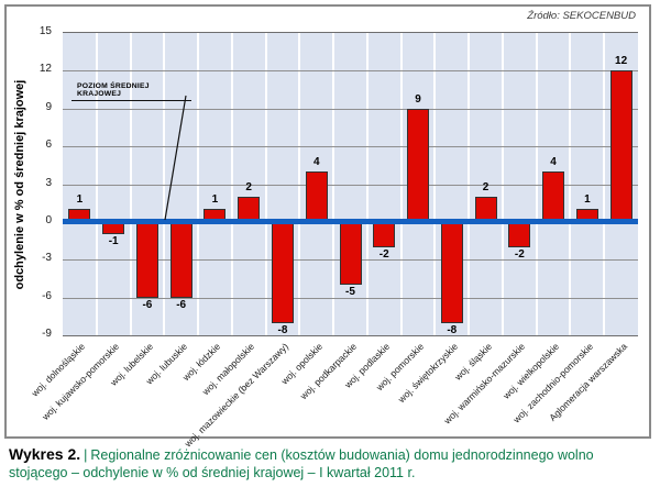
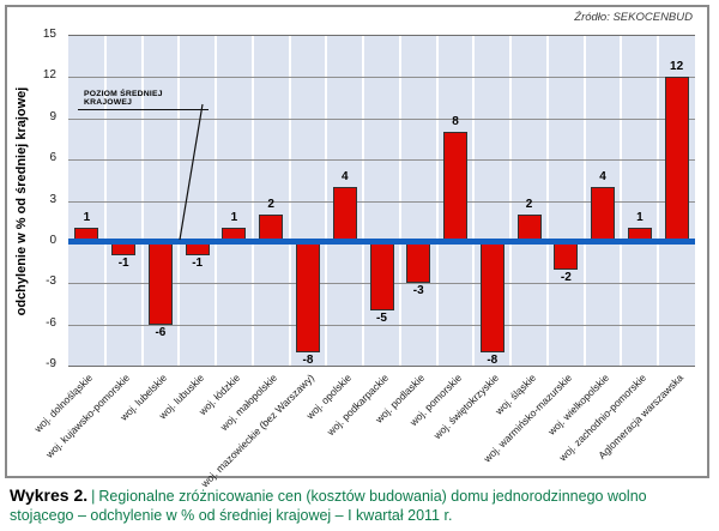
woj. lubuskie: -6 -> -1
woj. podlaskie: -2 -> -3
woj. pomorskie: 9 -> 8
